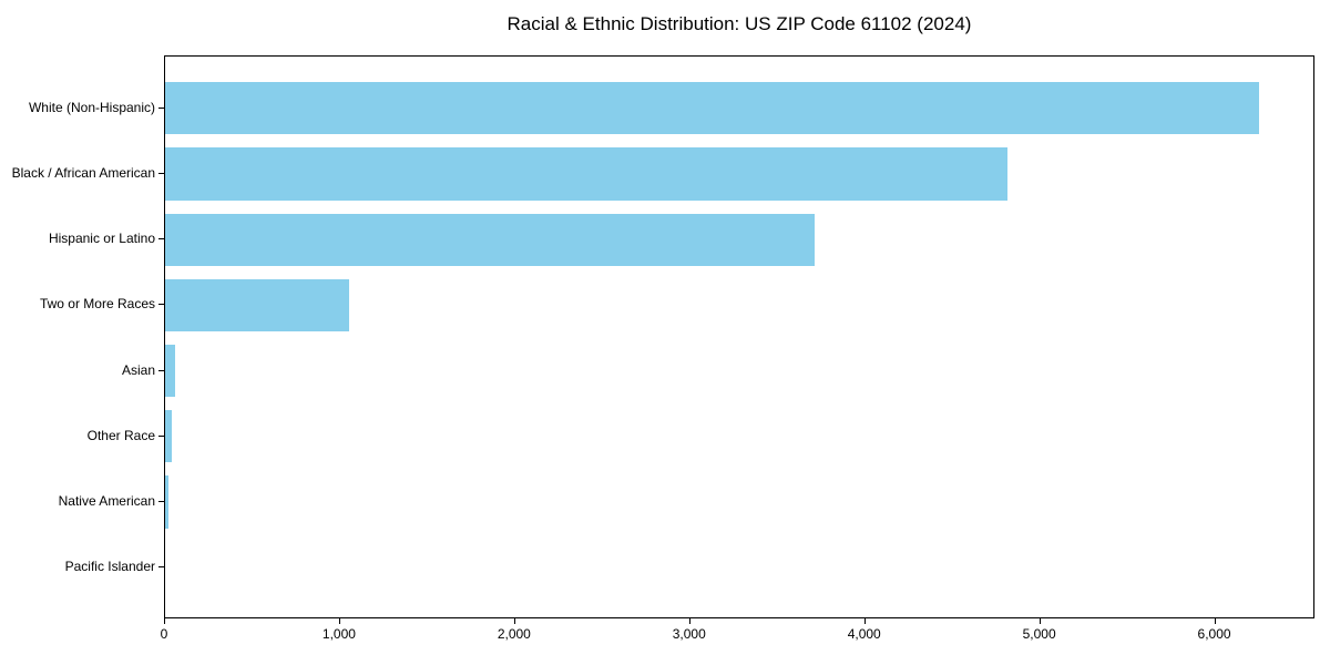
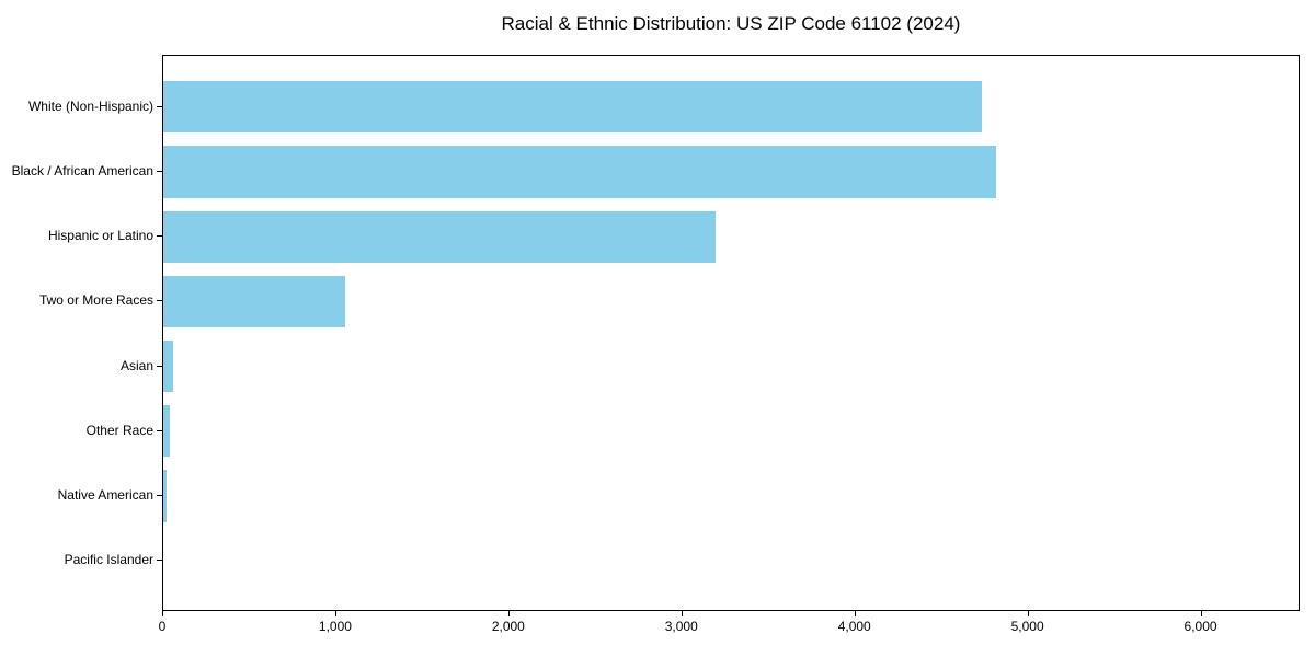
White (Non-Hispanic): 6250 -> 4730
Hispanic or Latino: 3710 -> 3190
